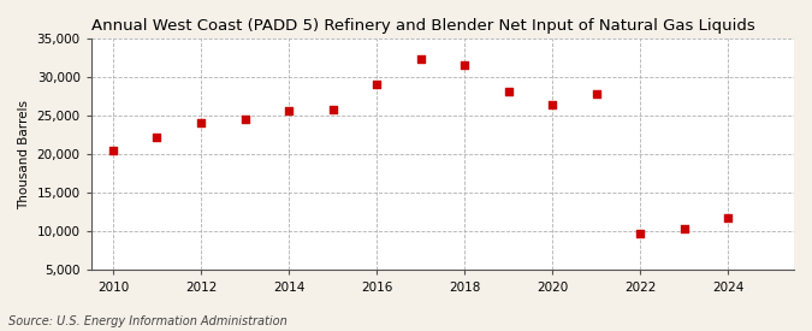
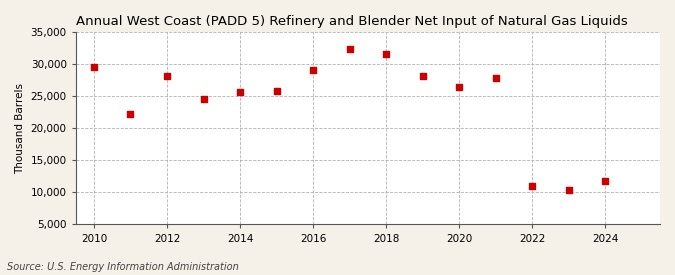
2010: 20,500 -> 29,600
2012: 24,100 -> 28,200
2022: 9,800 -> 11,000
